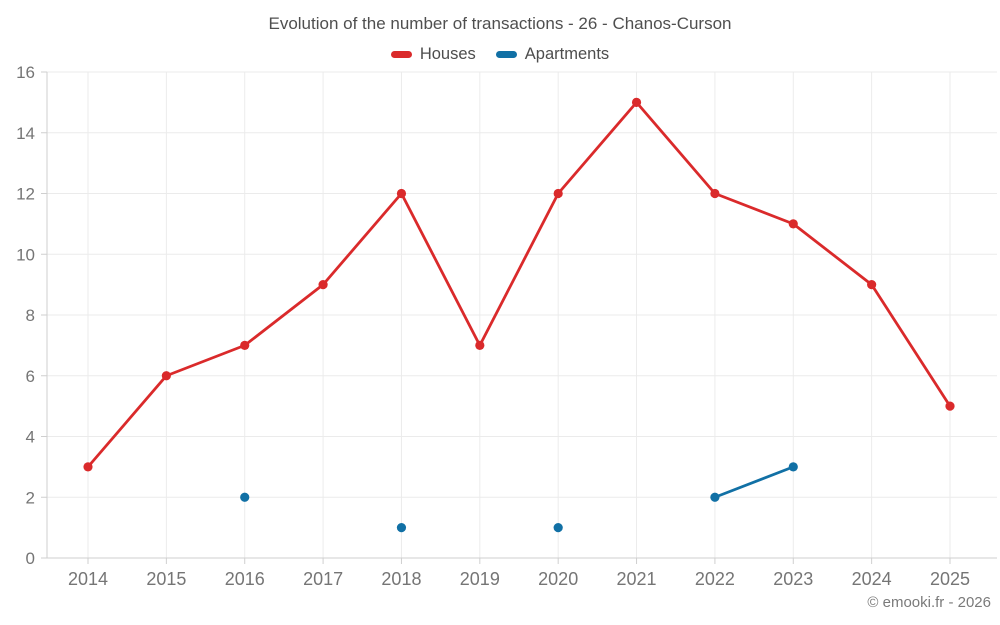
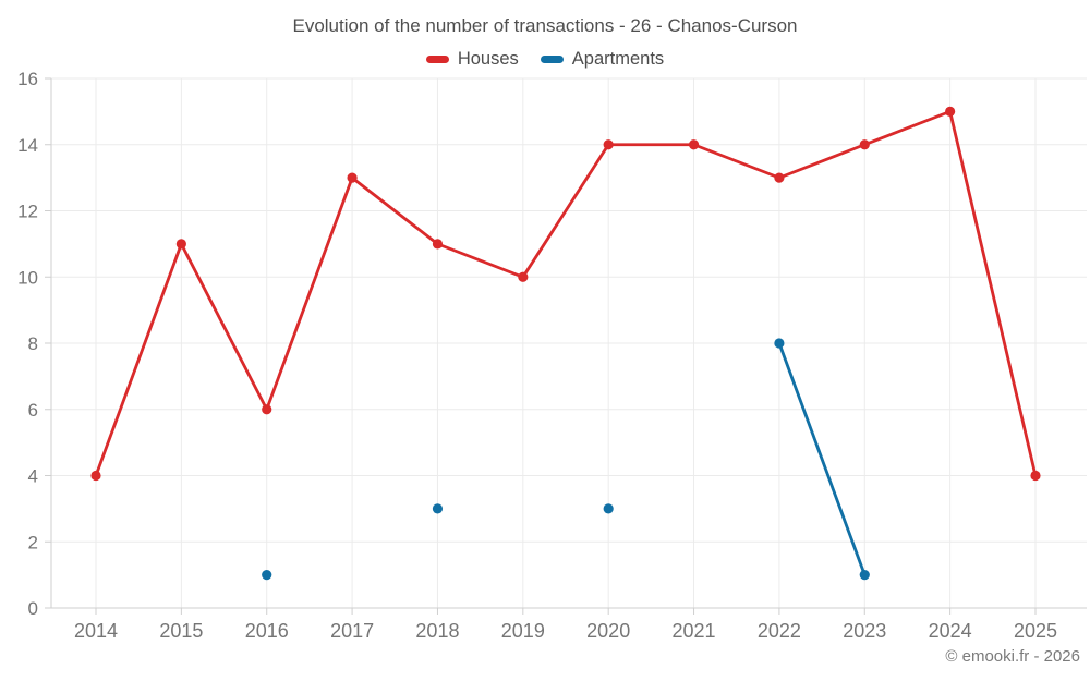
Houses/2014: 3 -> 4
Houses/2015: 6 -> 11
Houses/2016: 7 -> 6
Apartments/2016: 2 -> 1
Houses/2017: 9 -> 13
Houses/2018: 12 -> 11
Apartments/2018: 1 -> 3
Houses/2019: 7 -> 10
Houses/2020: 12 -> 14
Apartments/2020: 1 -> 3
Houses/2021: 15 -> 14
Houses/2022: 12 -> 13
Apartments/2022: 2 -> 8
Houses/2023: 11 -> 14
Apartments/2023: 3 -> 1
Houses/2024: 9 -> 15
Houses/2025: 5 -> 4
